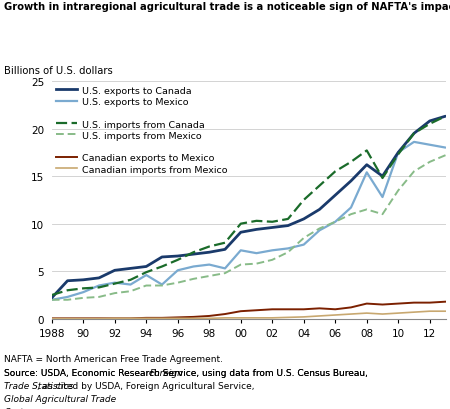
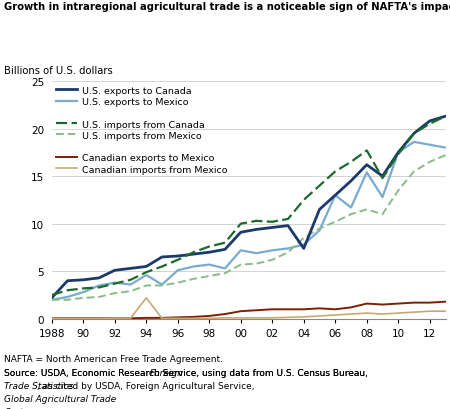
Canadian imports from Mexico/94: 0.1 -> 2.2
U.S. exports to Canada/04: 10.5 -> 7.4
U.S. exports to Mexico/06: 10.2 -> 13.0
